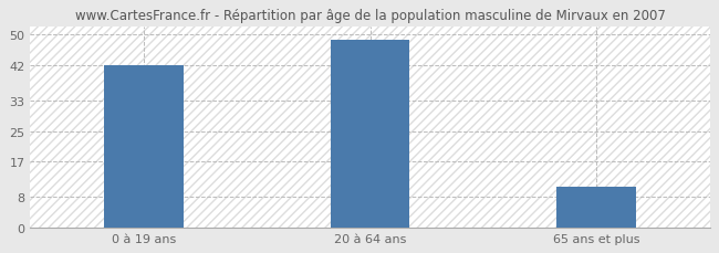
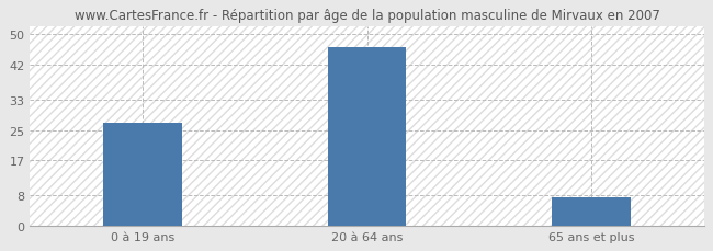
0 à 19 ans: 42.0 -> 27.0
20 à 64 ans: 48.5 -> 46.5
65 ans et plus: 10.5 -> 7.5
